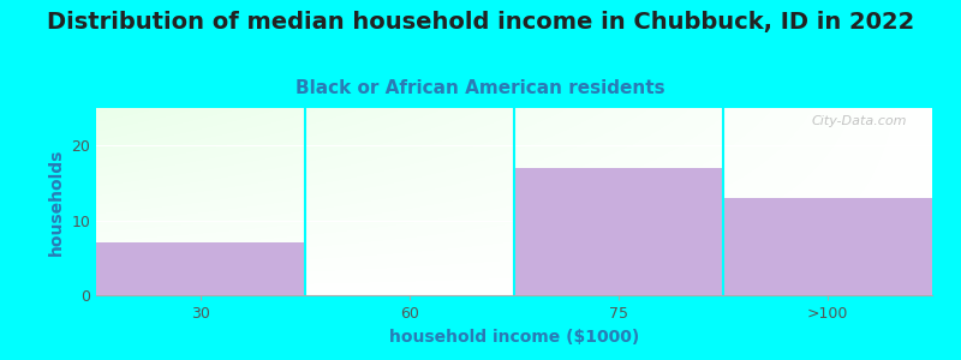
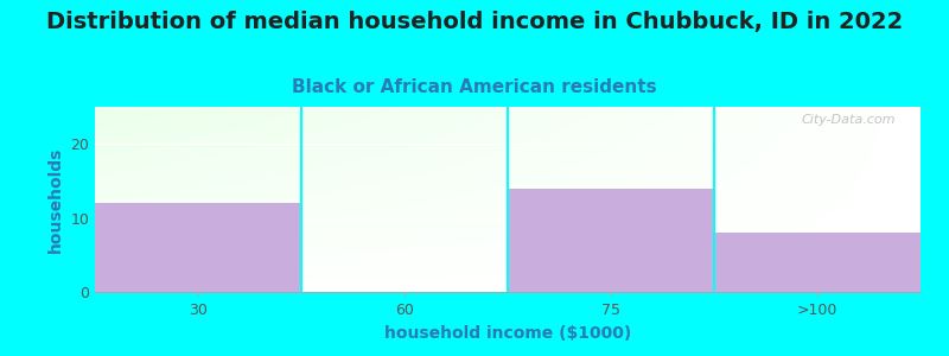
30: 7 -> 12
75: 17 -> 14
>100: 13 -> 8
